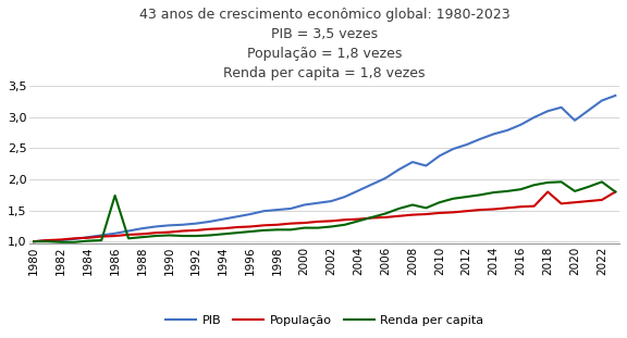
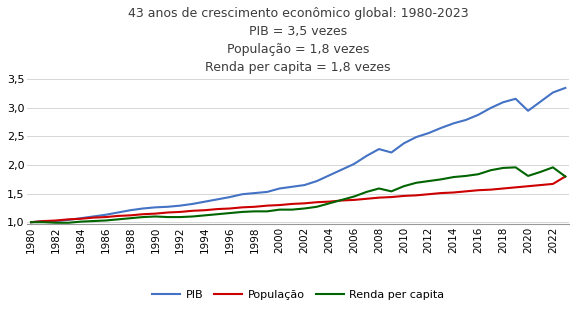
Renda per capita/1986: 1,74 -> 1,03
População/2018: 1,80 -> 1,59
